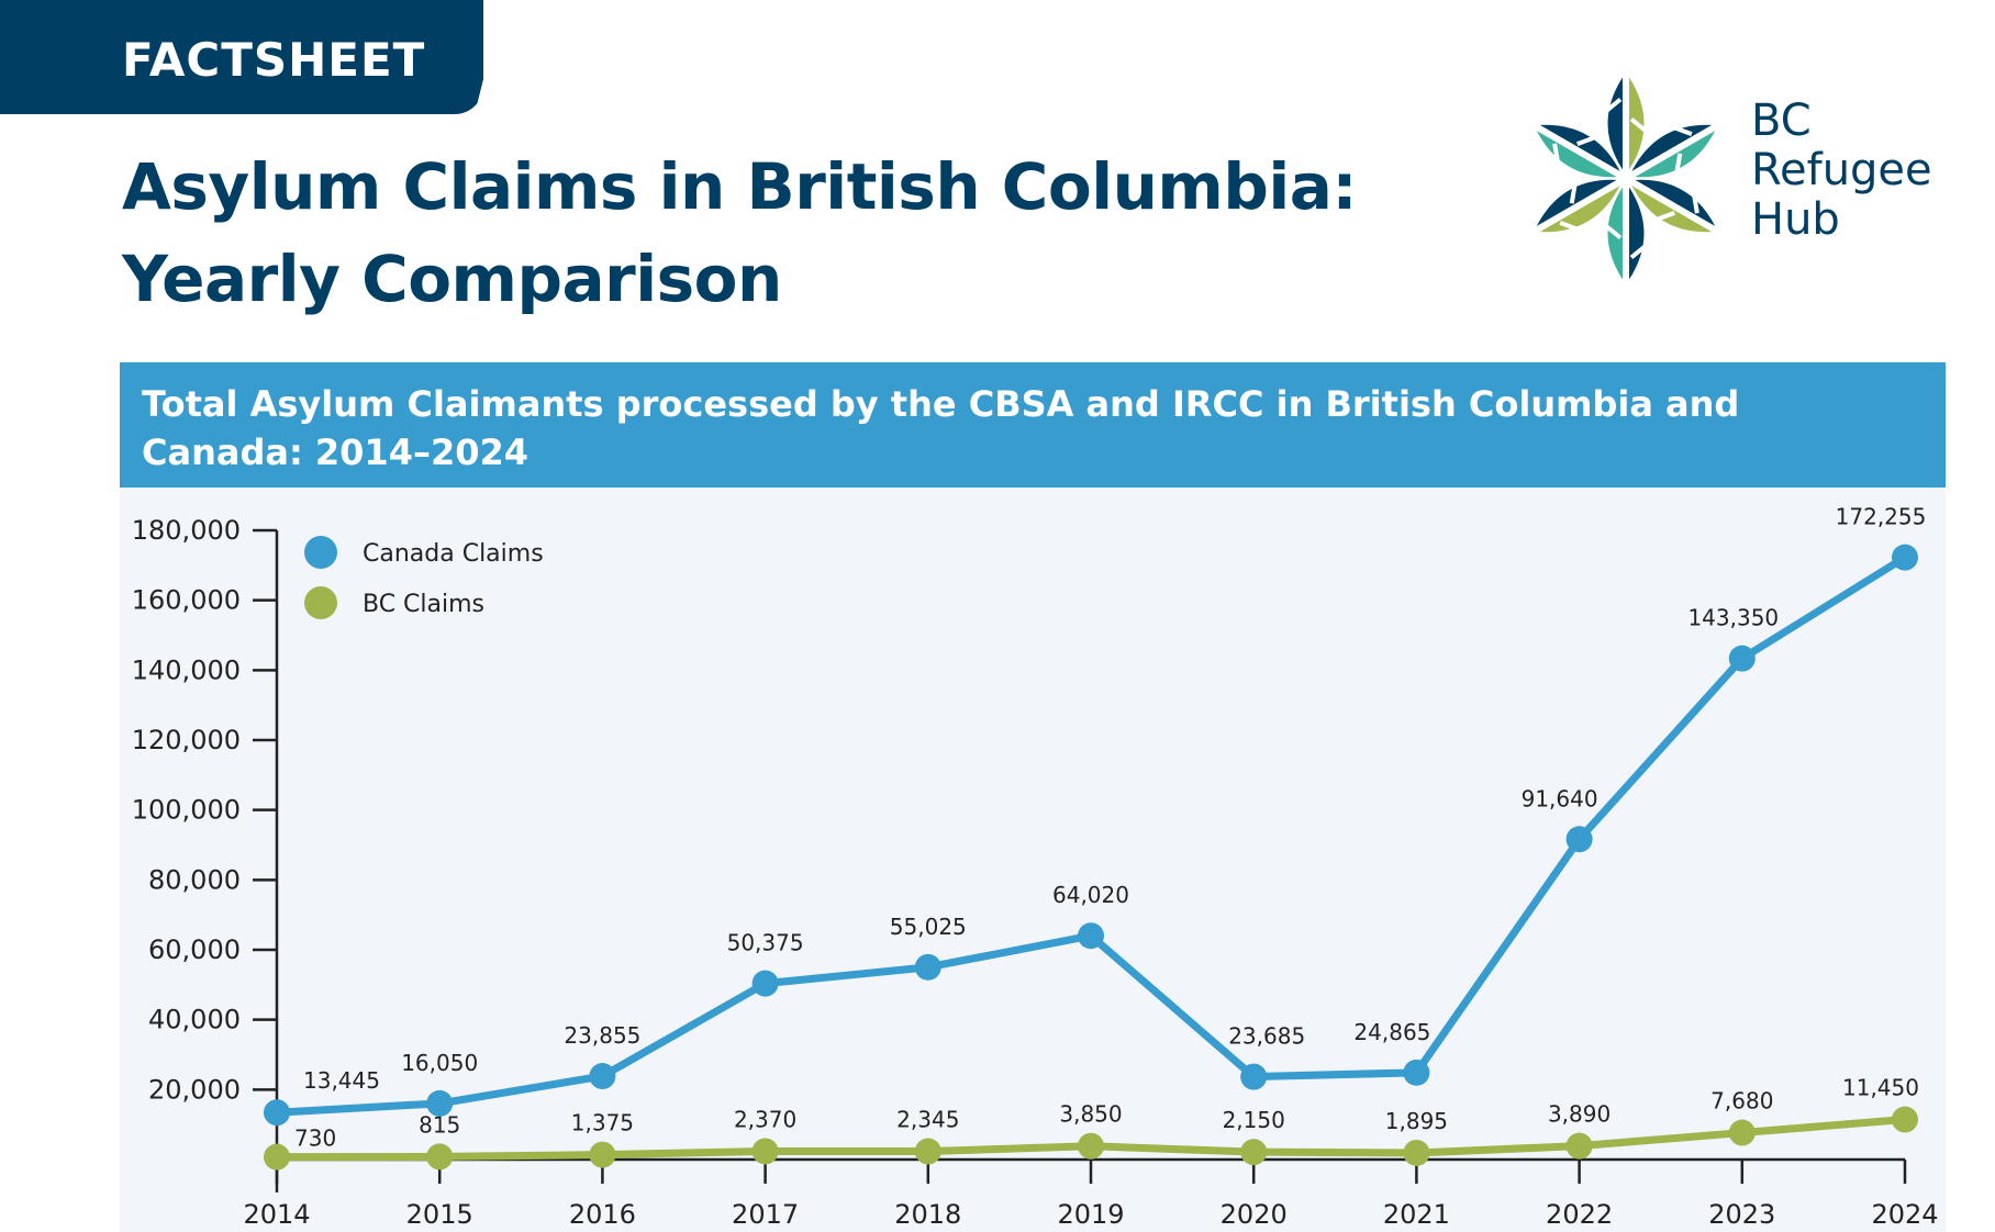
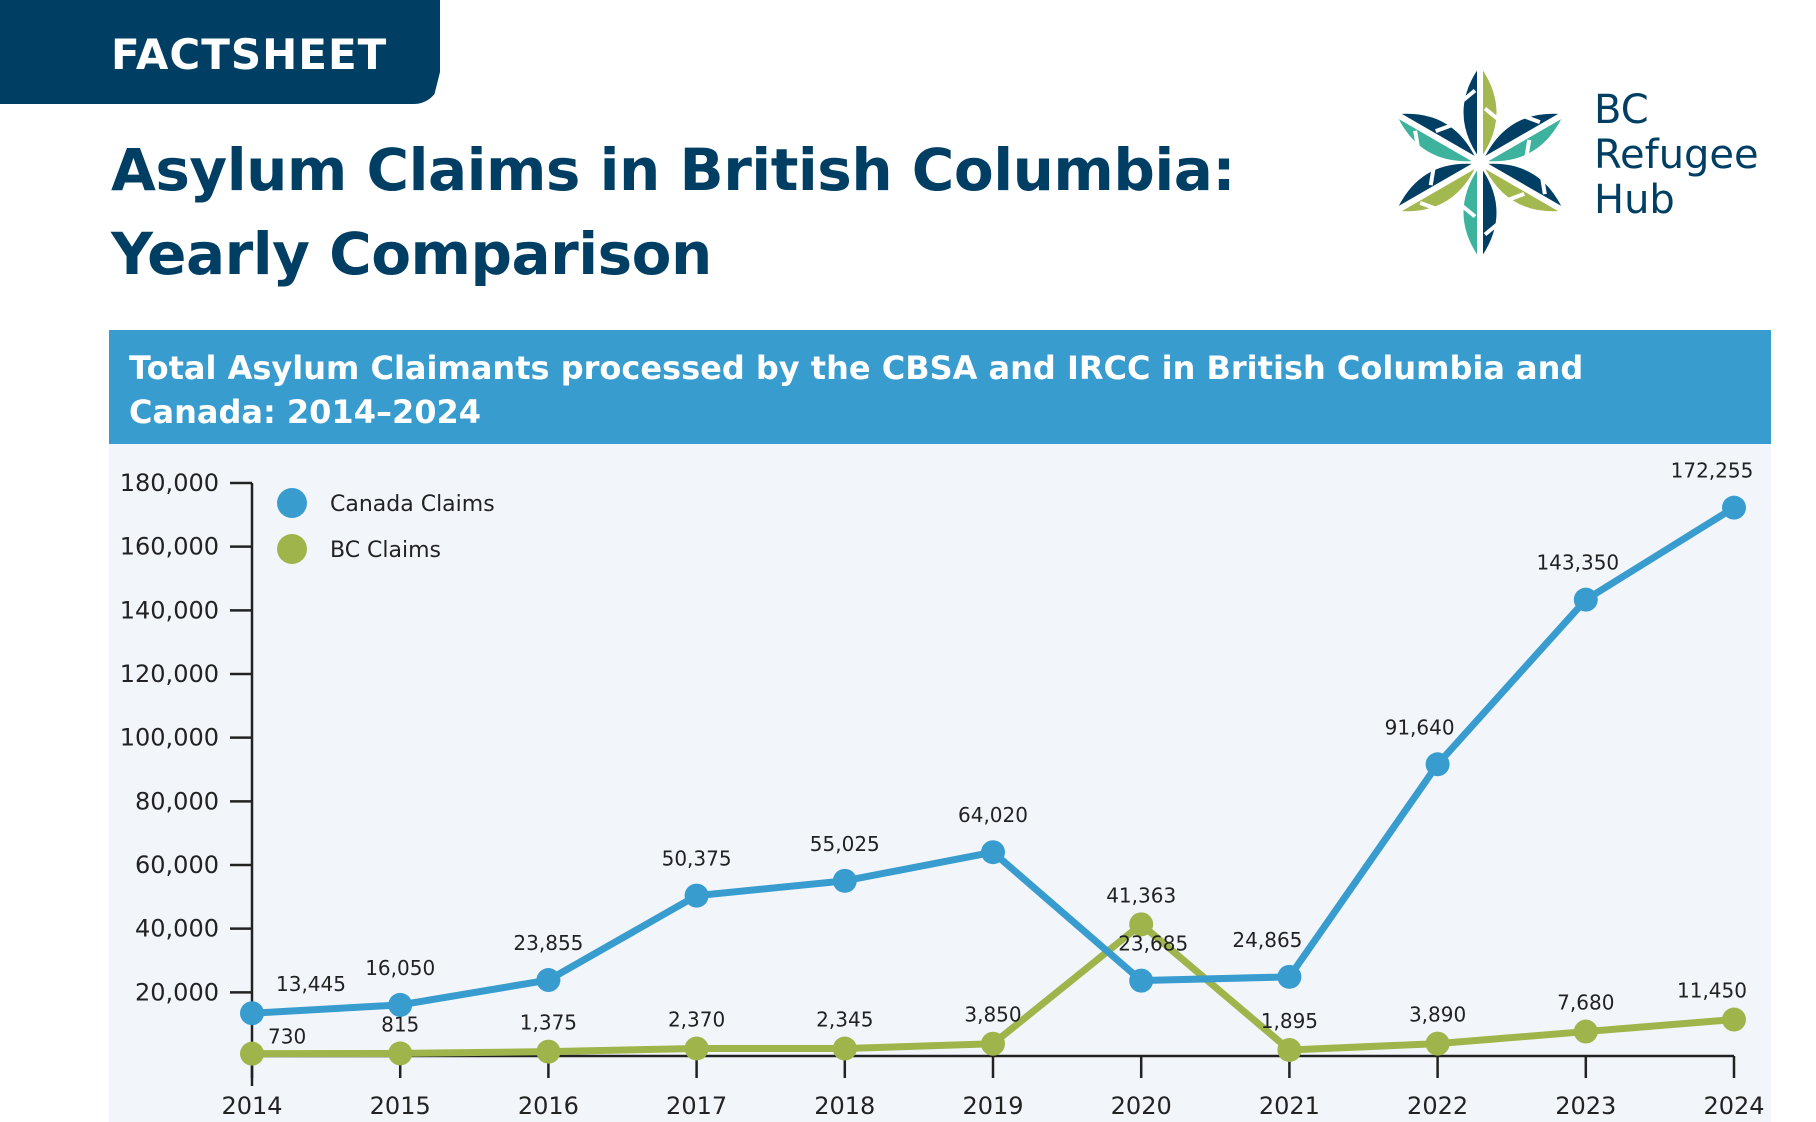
BC Claims/2020: 2,150 -> 41,363
